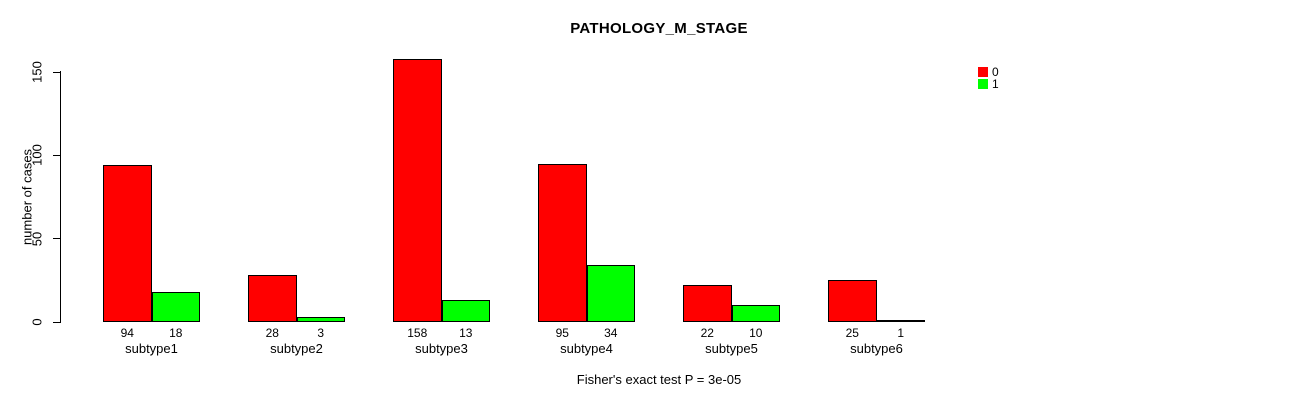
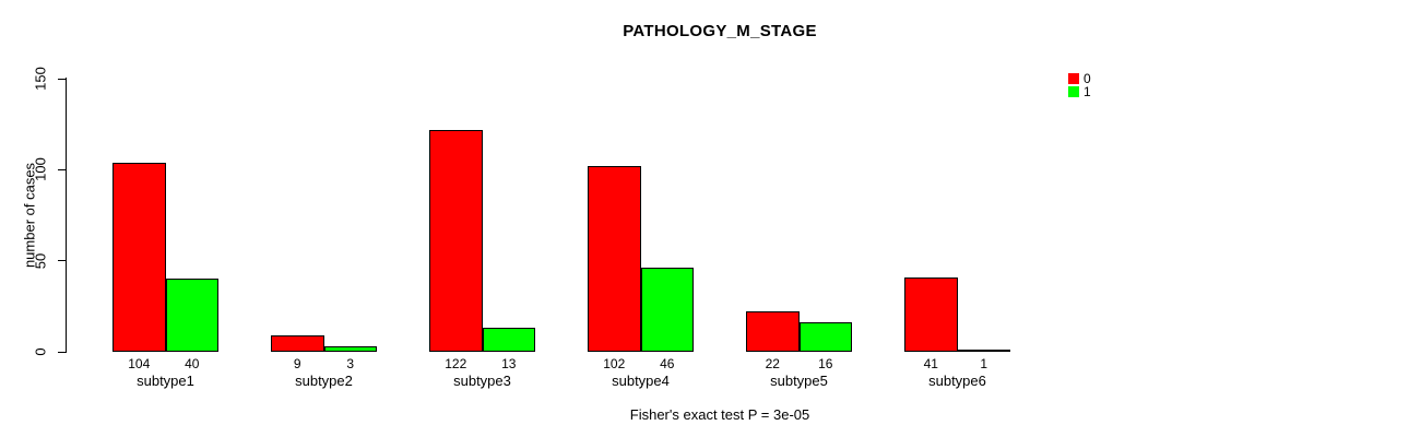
0/subtype1: 94 -> 104
1/subtype1: 18 -> 40
0/subtype2: 28 -> 9
0/subtype3: 158 -> 122
0/subtype4: 95 -> 102
1/subtype4: 34 -> 46
1/subtype5: 10 -> 16
0/subtype6: 25 -> 41
